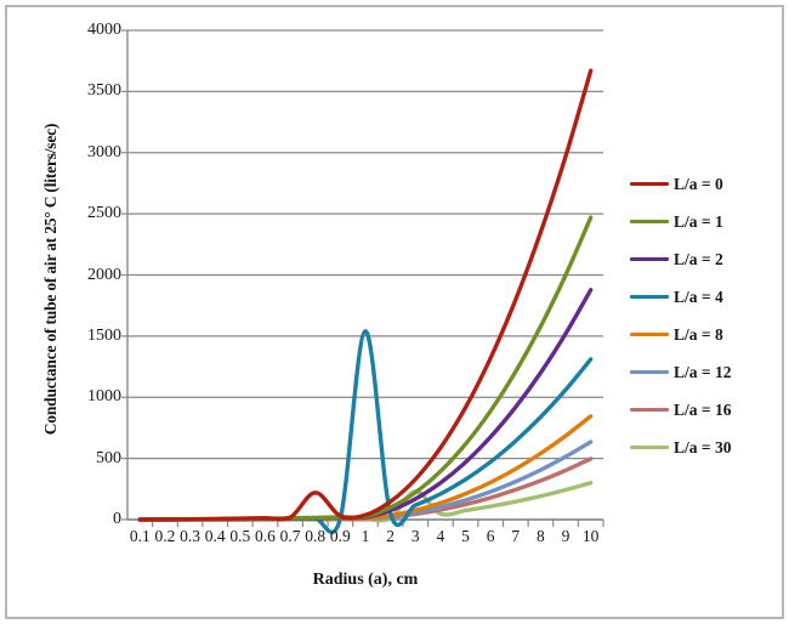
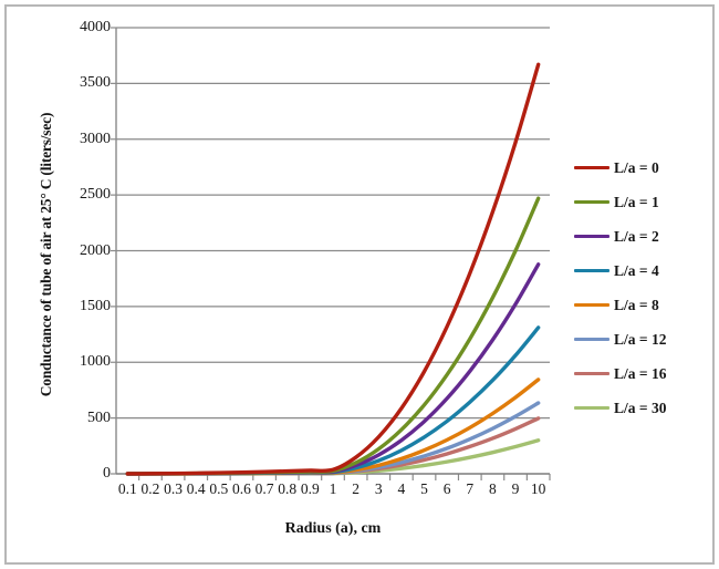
L/a = 0/0.8: 220 -> 20
L/a = 4/1: 1540 -> 10
L/a = 30/3: 230 -> 30
